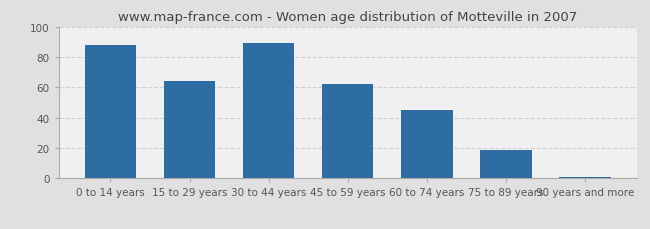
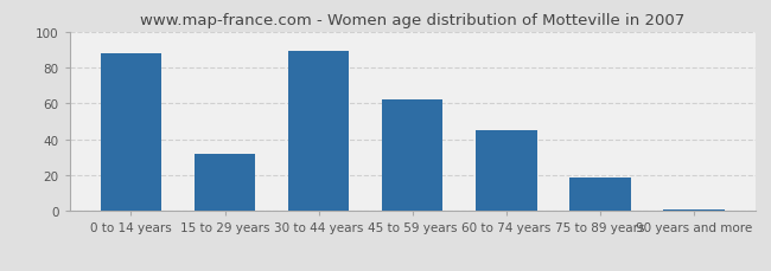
15 to 29 years: 64 -> 32
